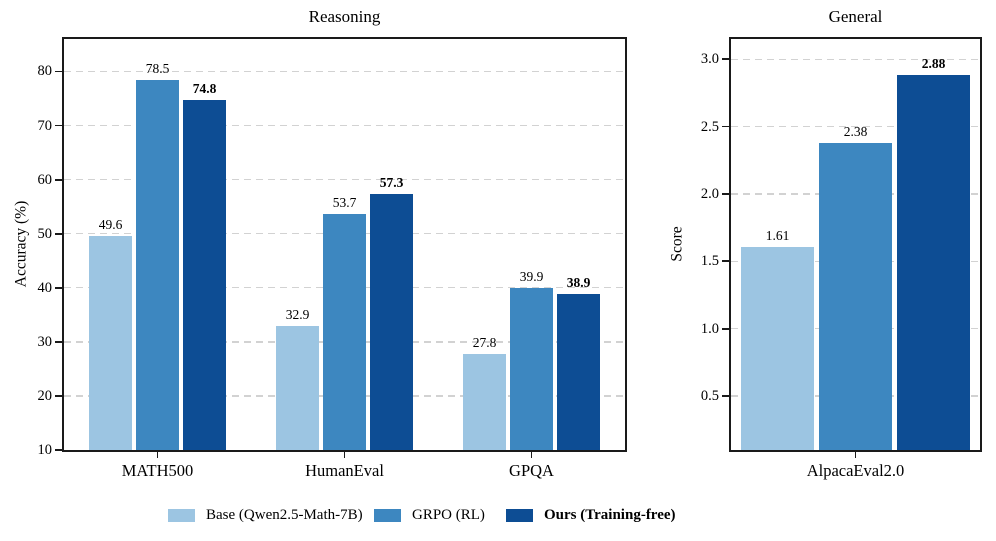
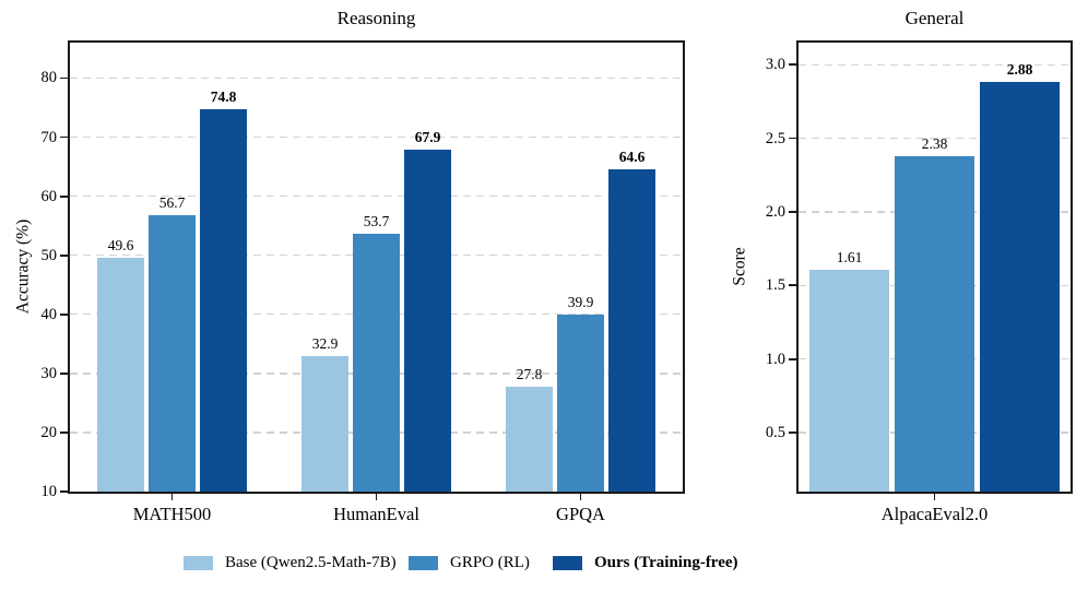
Reasoning/GRPO (RL)/MATH500: 78.5 -> 56.7
Reasoning/Ours (Training-free)/HumanEval: 57.3 -> 67.9
Reasoning/Ours (Training-free)/GPQA: 38.9 -> 64.6
